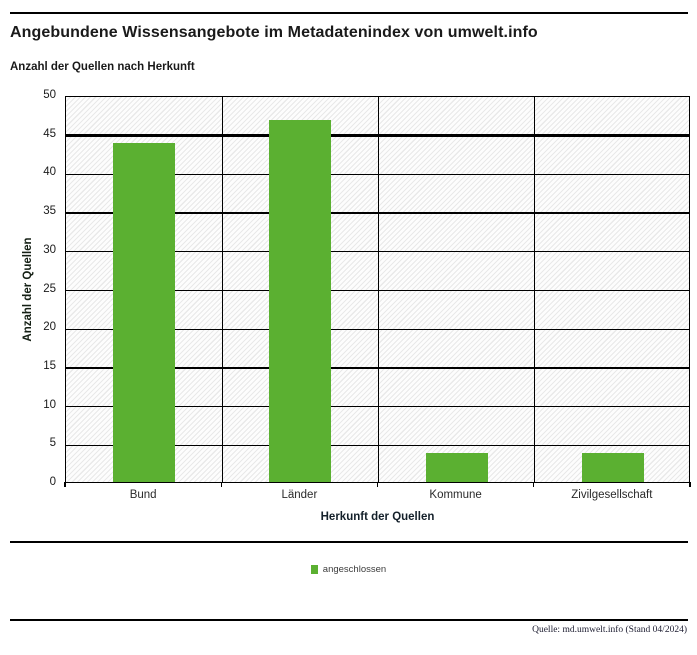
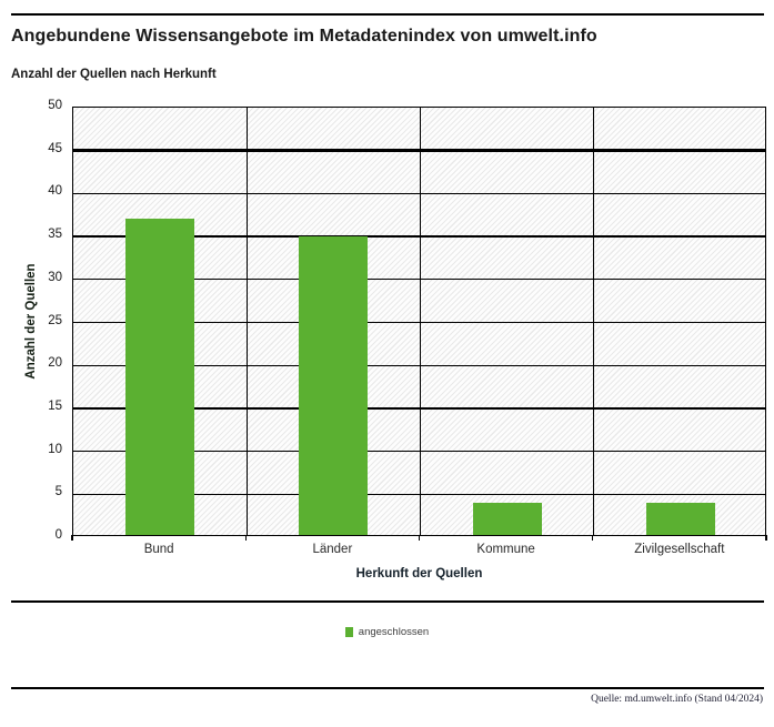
Bund: 44 -> 37
Länder: 47 -> 35
